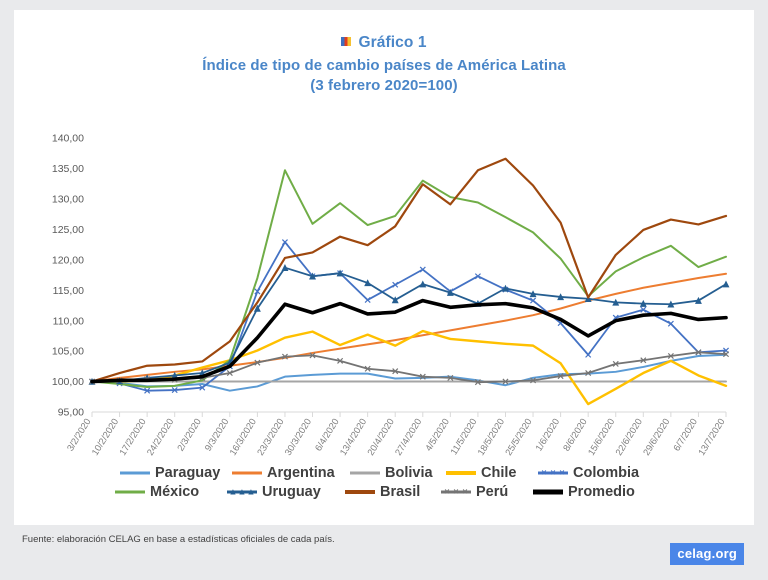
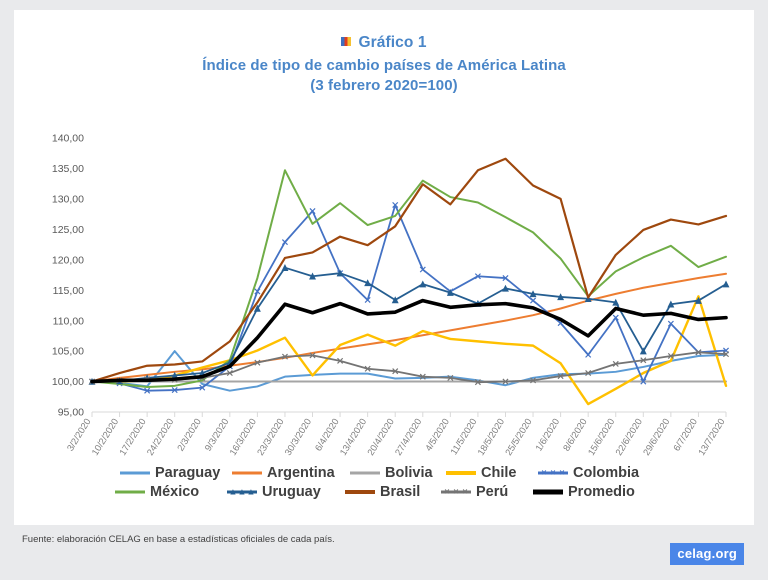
Paraguay/24/2/2020: 99 -> 105
Chile/30/3/2020: 108 -> 101
Colombia/30/3/2020: 117 -> 128
Colombia/20/4/2020: 116 -> 129
Colombia/18/5/2020: 115 -> 117
Brasil/1/6/2020: 126 -> 130
Promedio/15/6/2020: 110 -> 112
Colombia/22/6/2020: 112 -> 100
Uruguay/22/6/2020: 113 -> 105
Chile/6/7/2020: 101 -> 114
